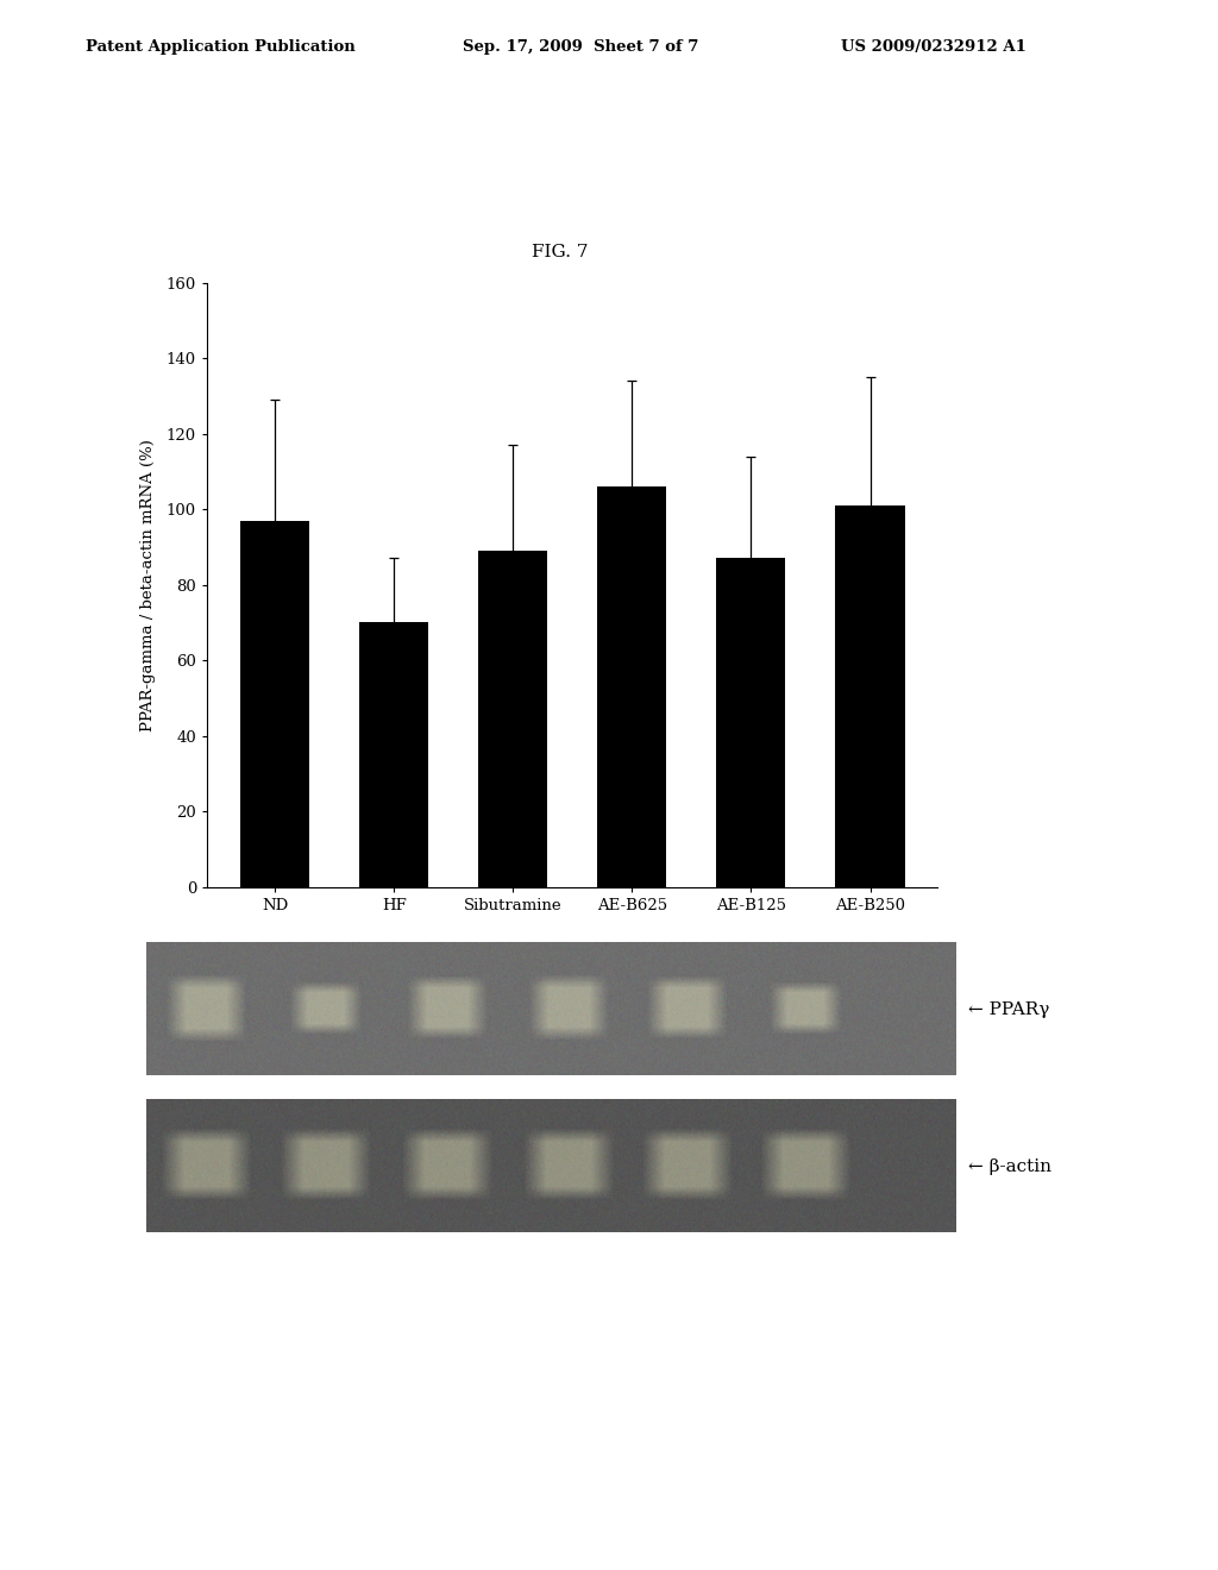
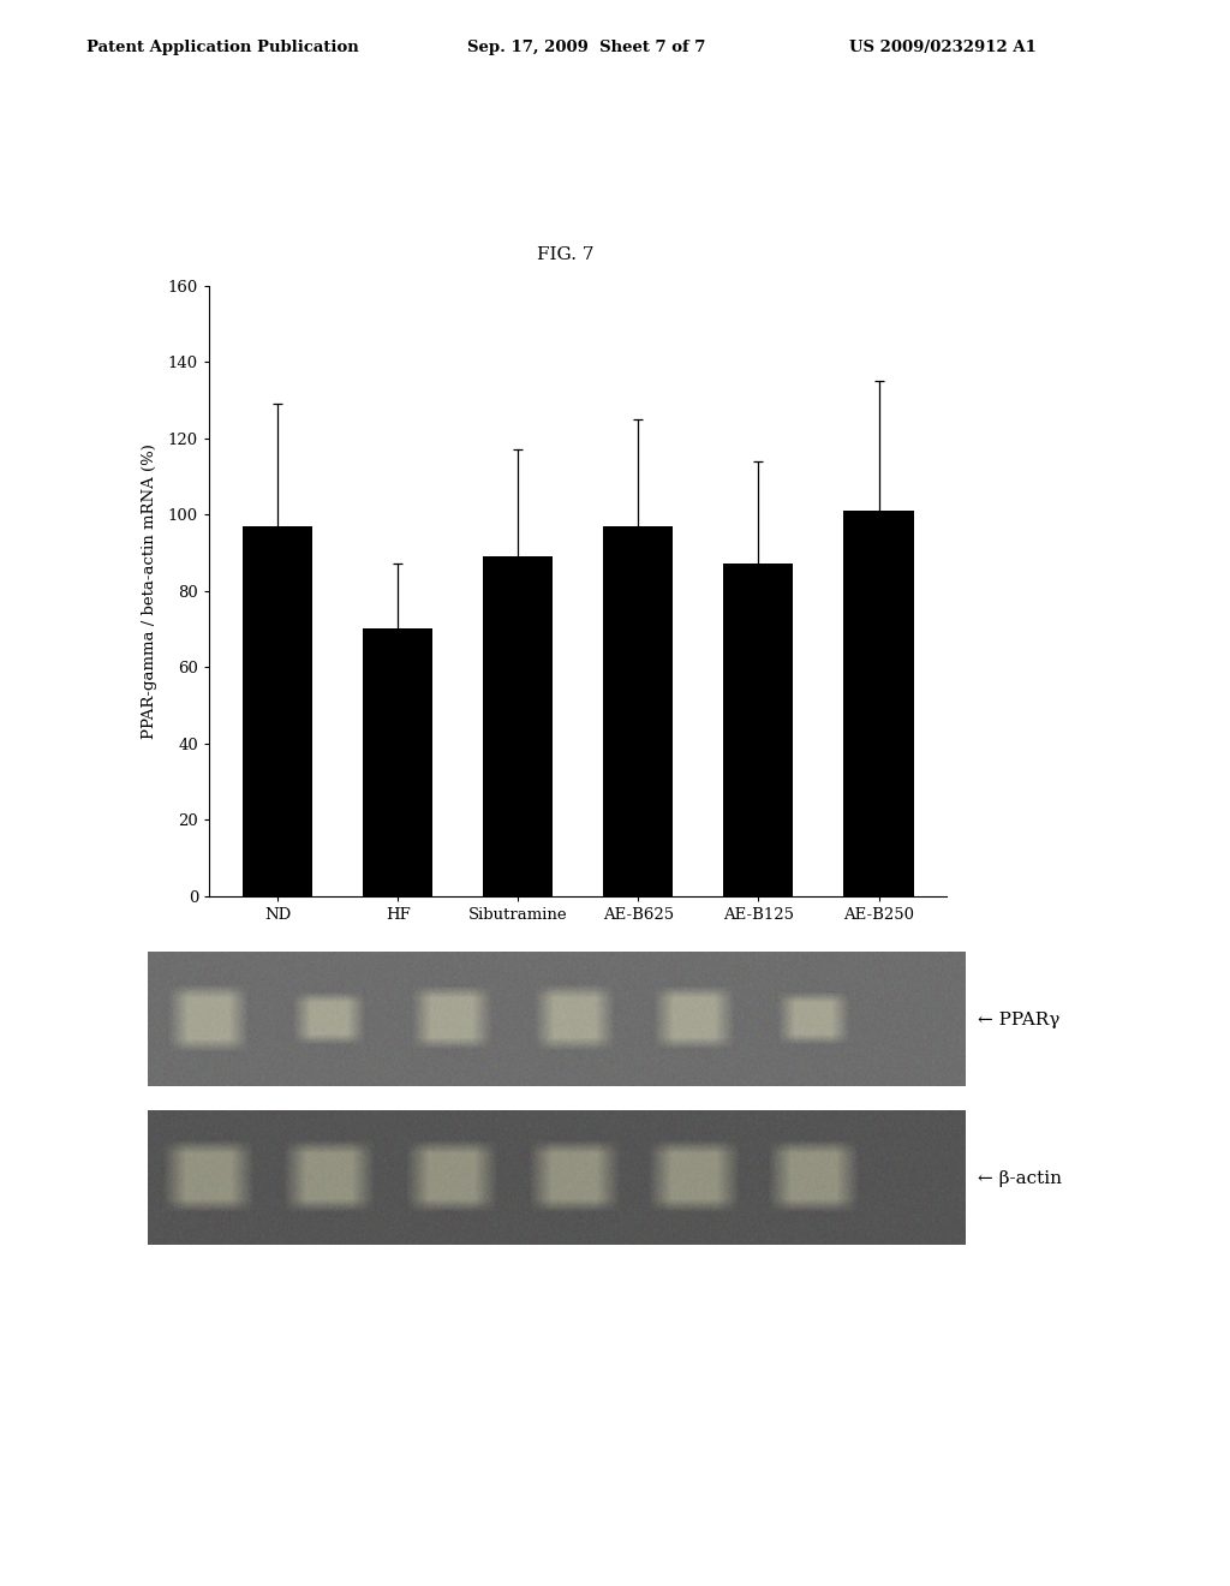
AE-B625: 106 -> 97
